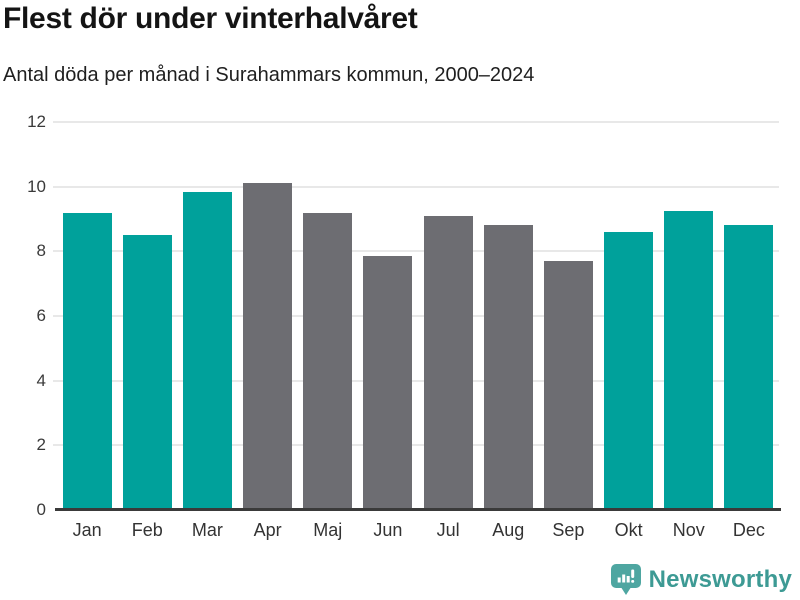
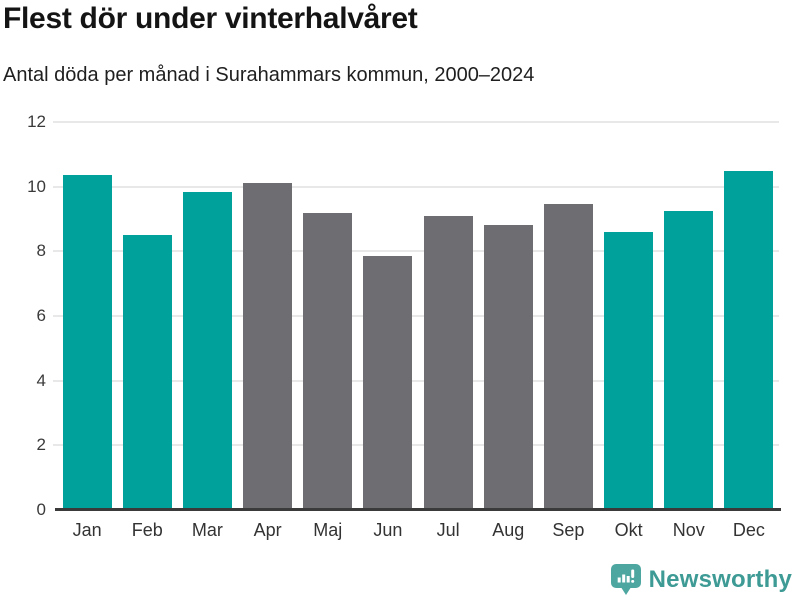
Jan: 9.2 -> 10.3
Sep: 7.7 -> 9.4
Dec: 8.8 -> 10.5
